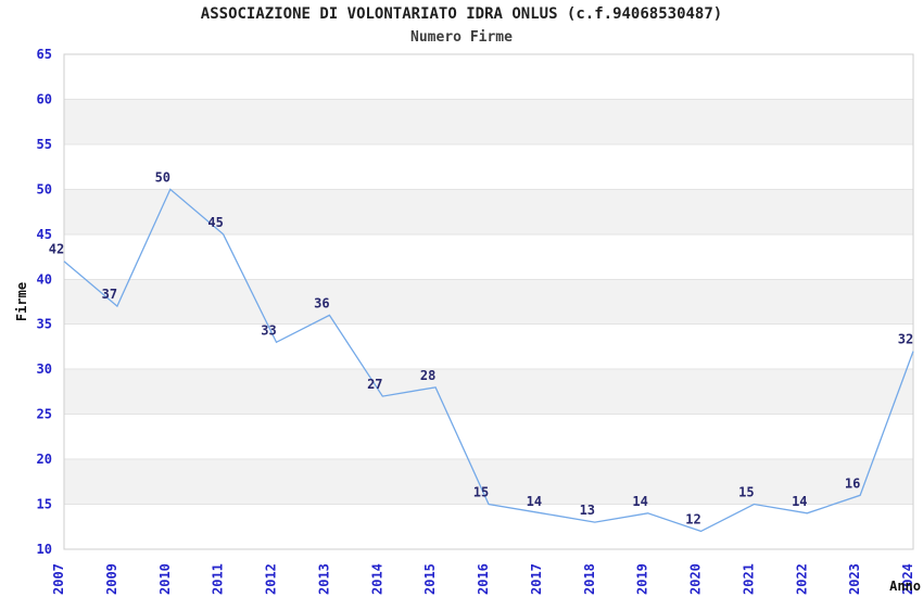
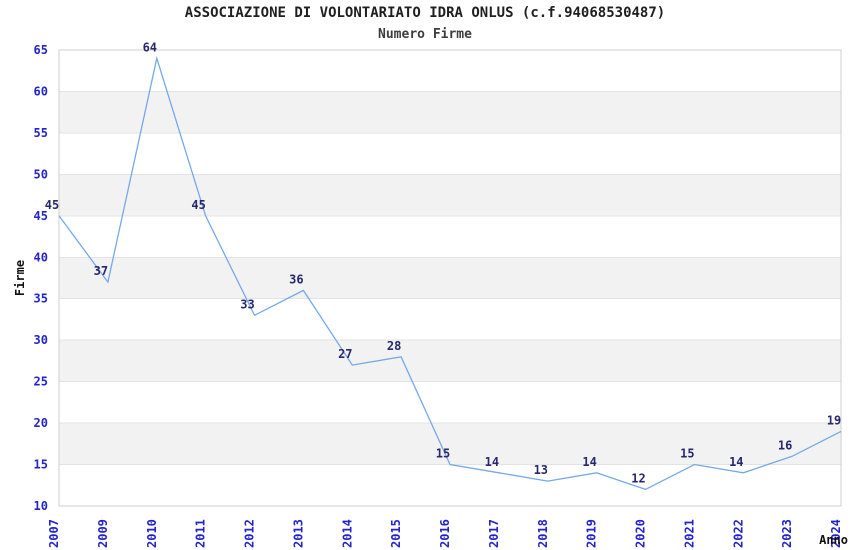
2007: 42 -> 45
2010: 50 -> 64
2024: 32 -> 19
